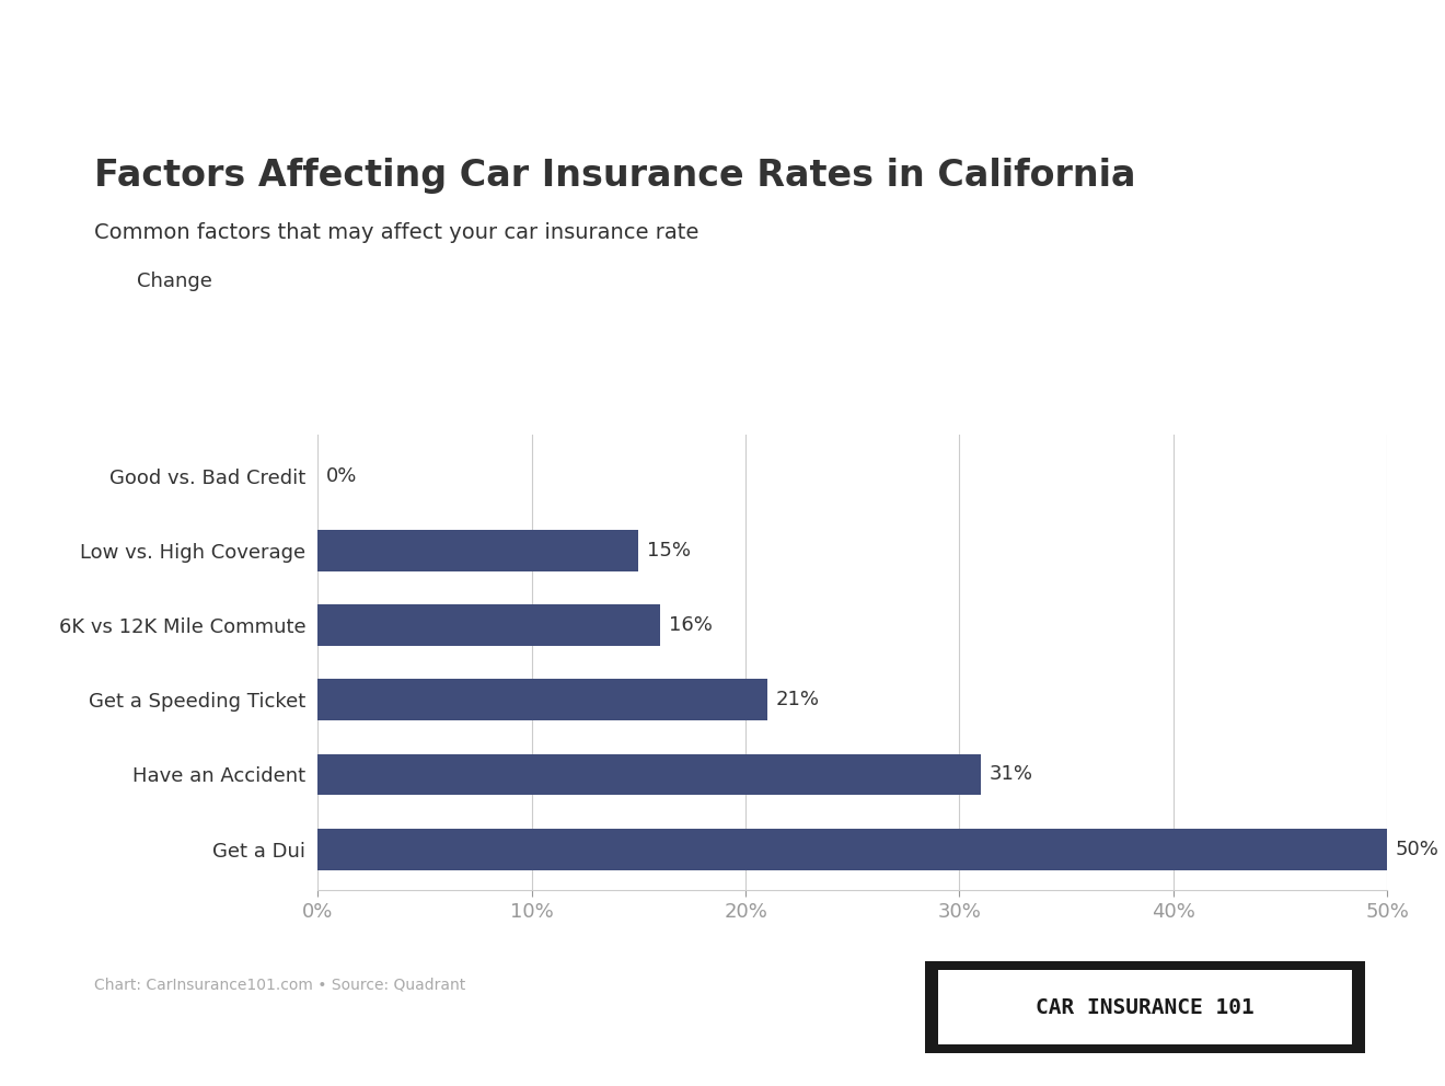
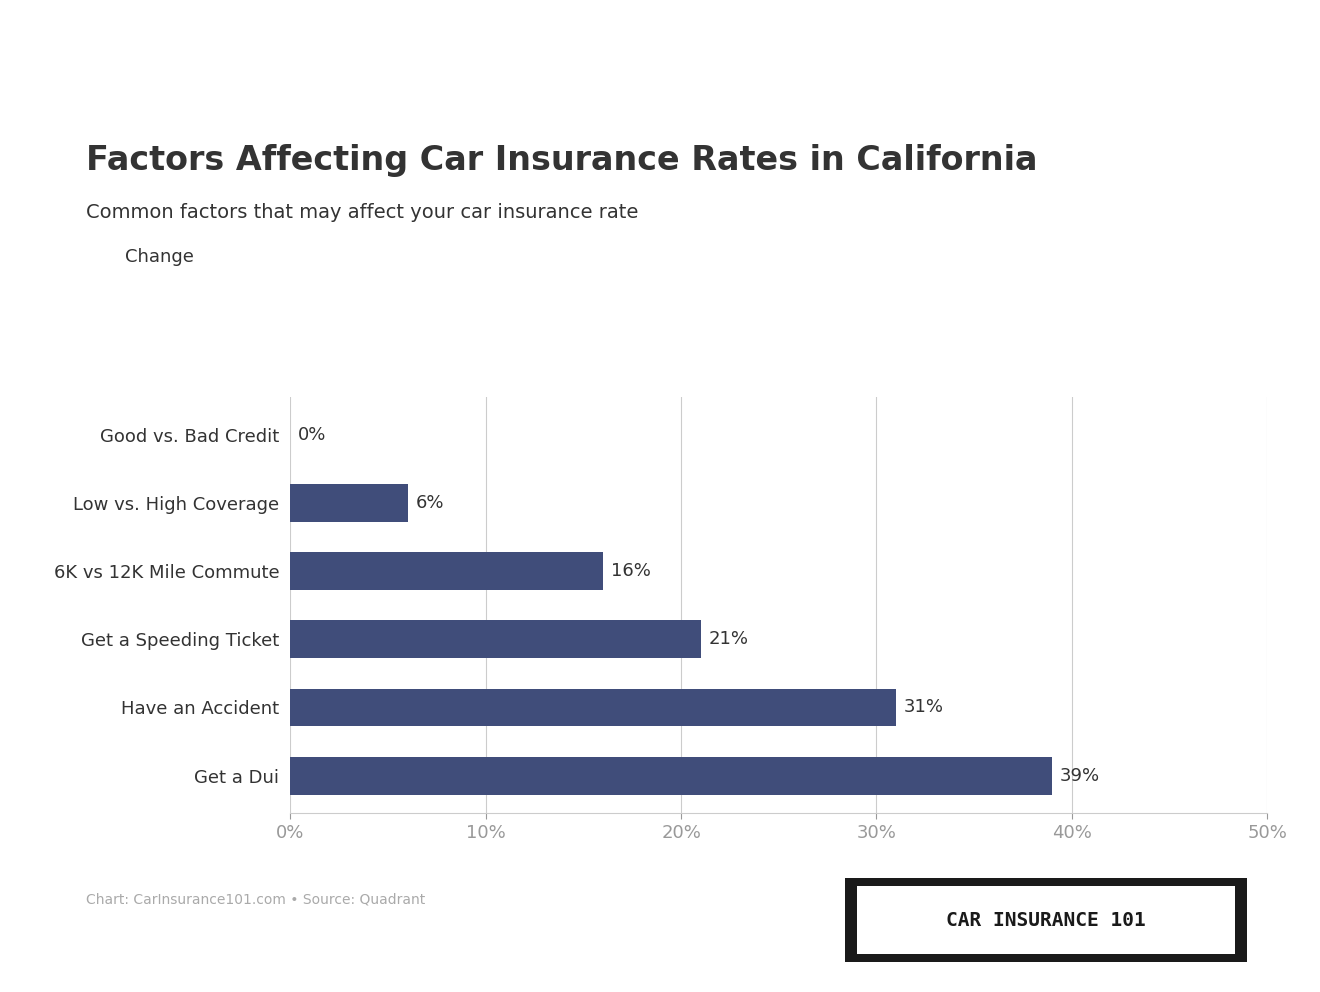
Low vs. High Coverage: 15% -> 6%
Get a Dui: 50% -> 39%
